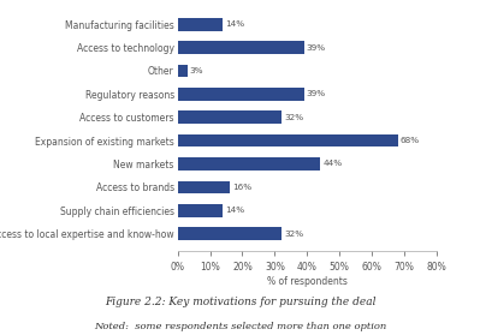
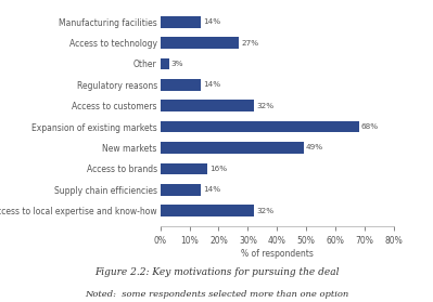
Access to technology: 39% -> 27%
Regulatory reasons: 39% -> 14%
New markets: 44% -> 49%
